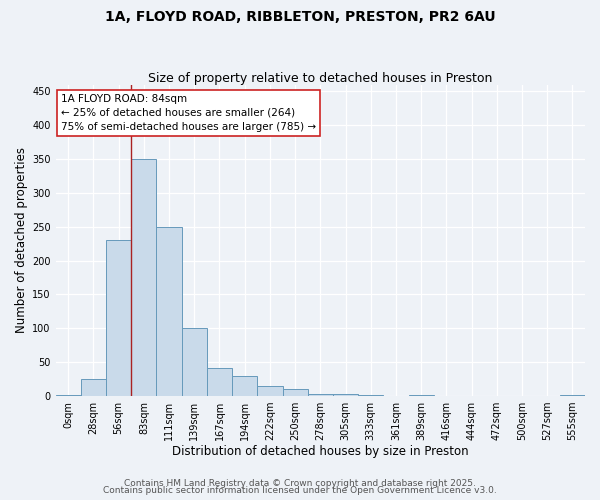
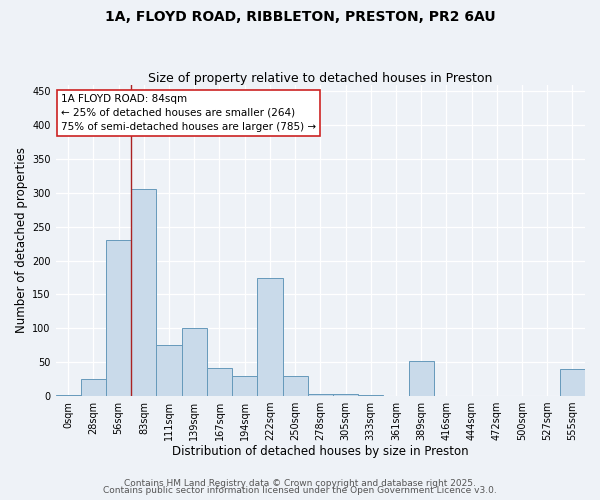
83sqm: 350 -> 306
111sqm: 250 -> 76
222sqm: 15 -> 174
250sqm: 10 -> 30
389sqm: 2 -> 52
555sqm: 2 -> 40
